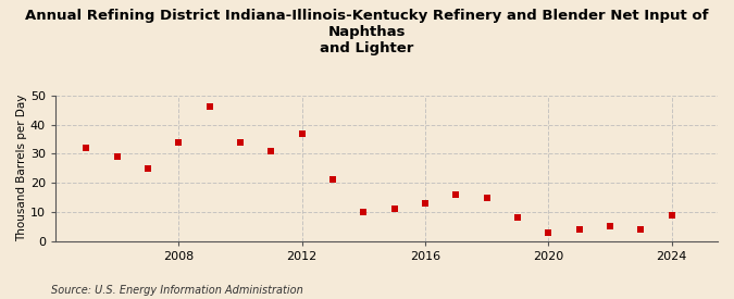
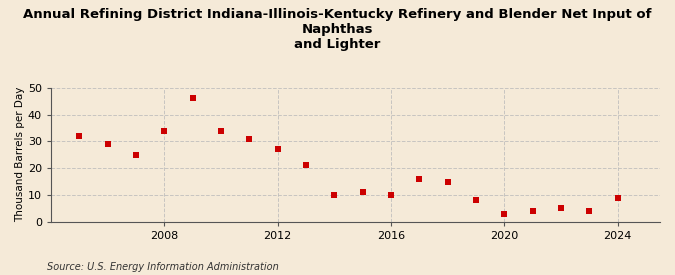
2012: 37 -> 27
2016: 13 -> 10
